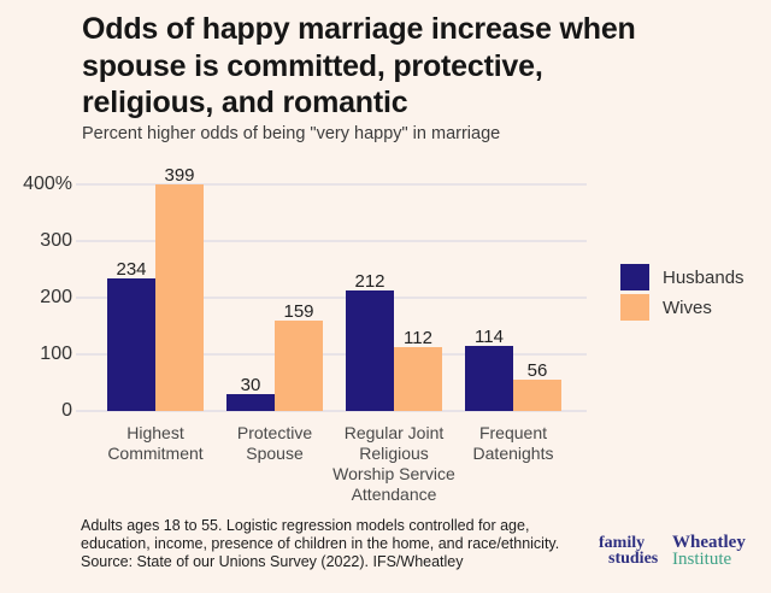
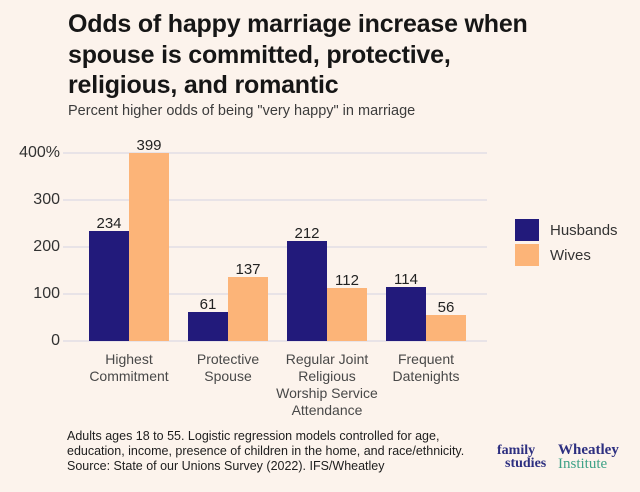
Husbands/Protective Spouse: 30 -> 61
Wives/Protective Spouse: 159 -> 137
